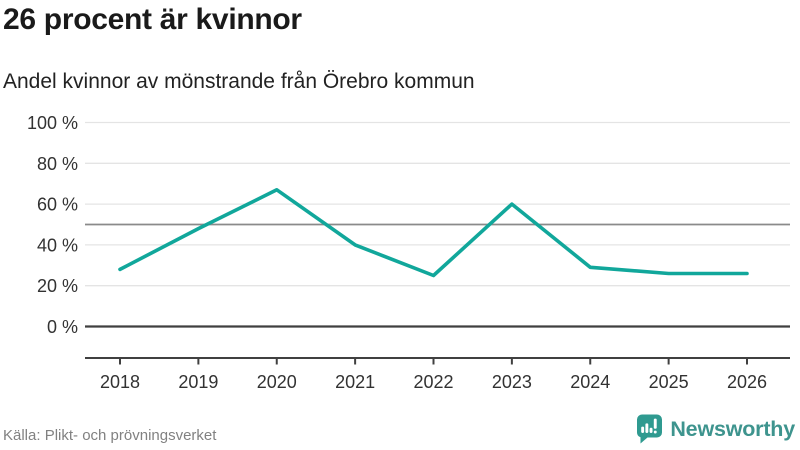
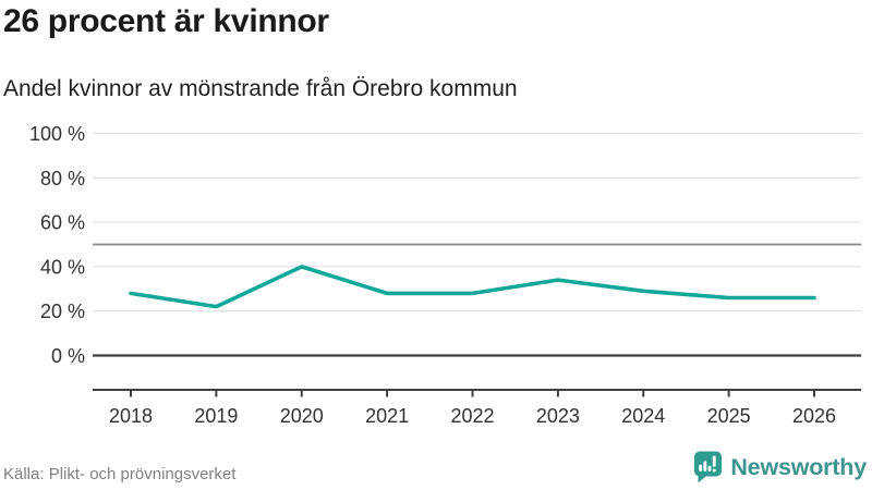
2019: 48% -> 22%
2020: 67% -> 40%
2021: 40% -> 28%
2022: 25% -> 28%
2023: 60% -> 34%
